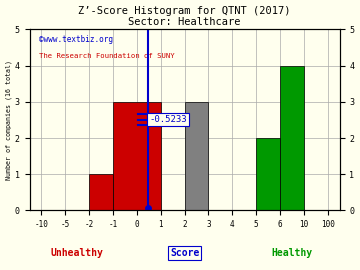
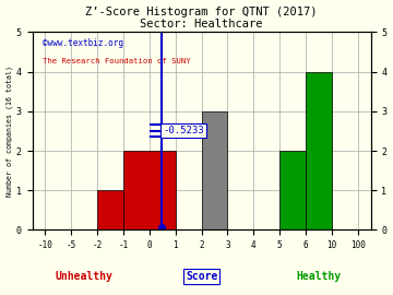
0: 3 -> 2
